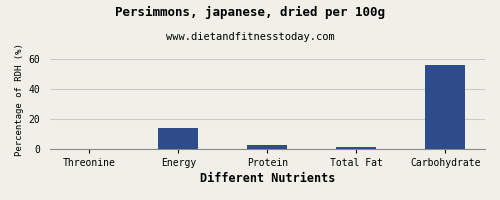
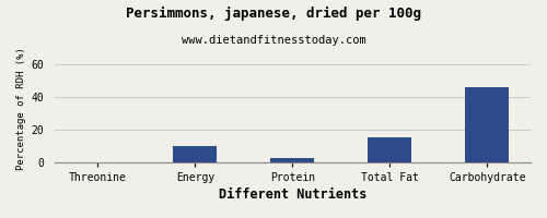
Energy: 14 -> 10
Total Fat: 1 -> 15
Carbohydrate: 56 -> 46
